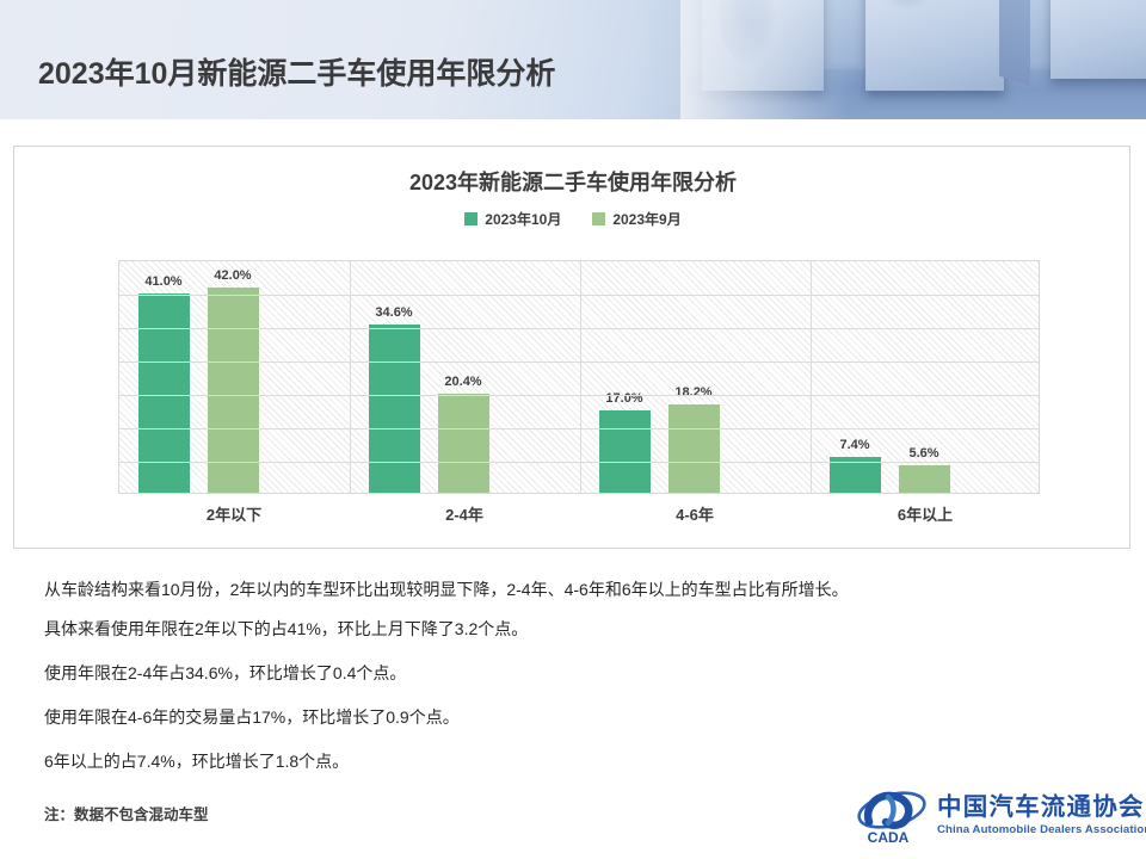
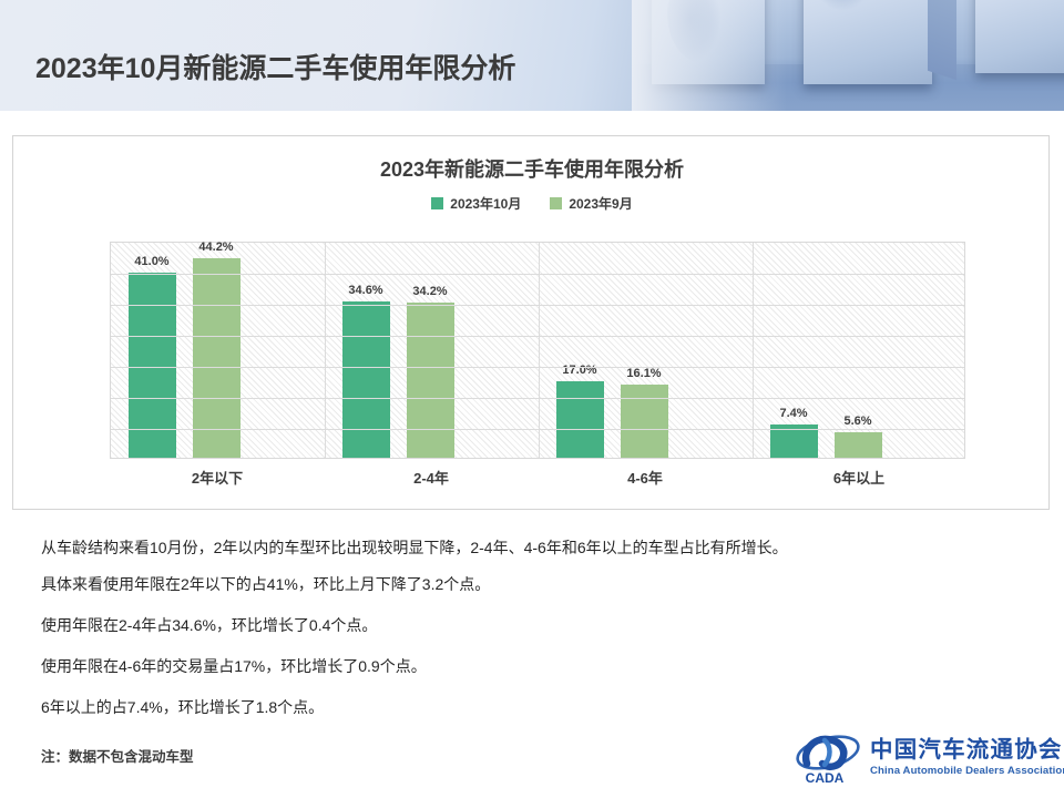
2023年9月/2年以下: 42.0% -> 44.2%
2023年9月/2-4年: 20.4% -> 34.2%
2023年9月/4-6年: 18.2% -> 16.1%
